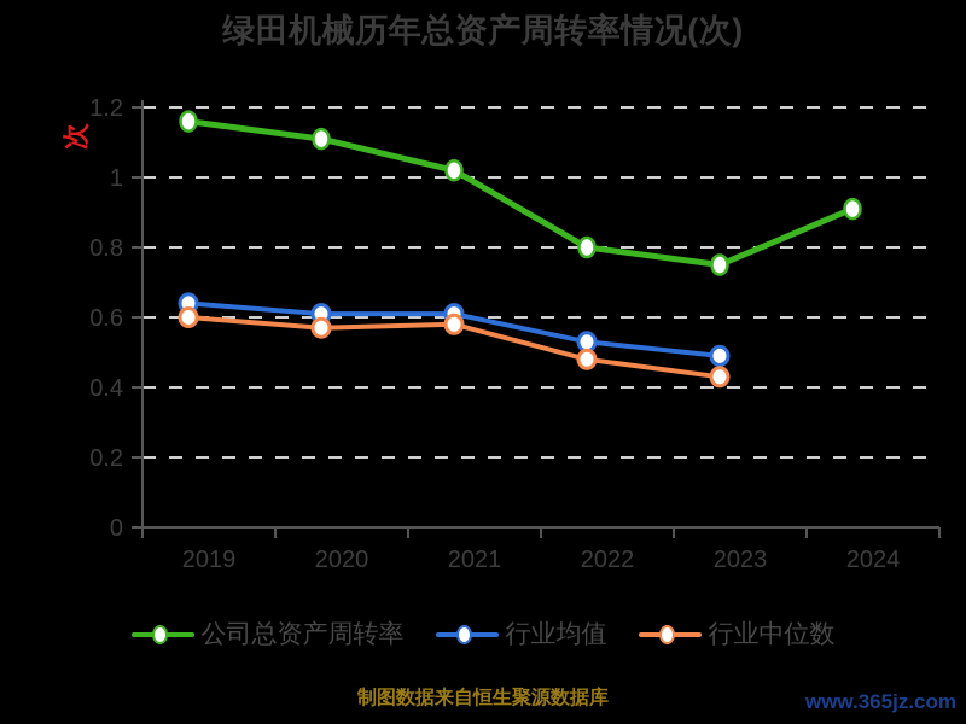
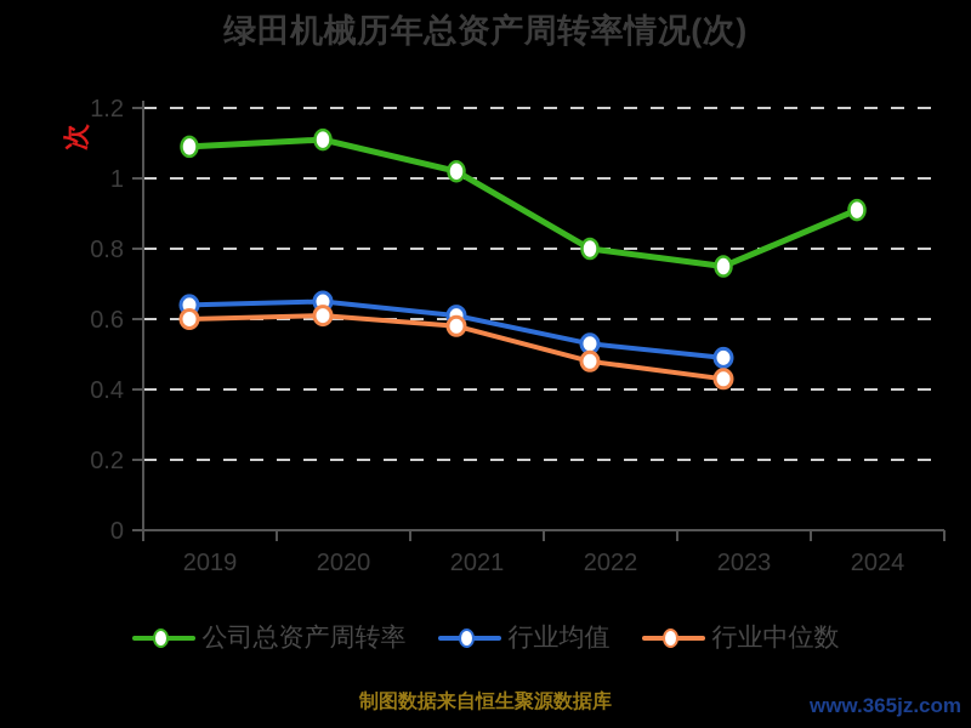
公司总资产周转率/2019: 1.16 -> 1.09
行业均值/2020: 0.61 -> 0.65
行业中位数/2020: 0.57 -> 0.61
